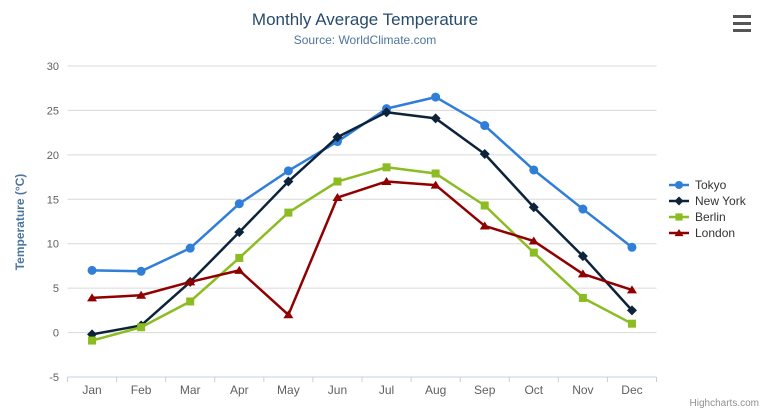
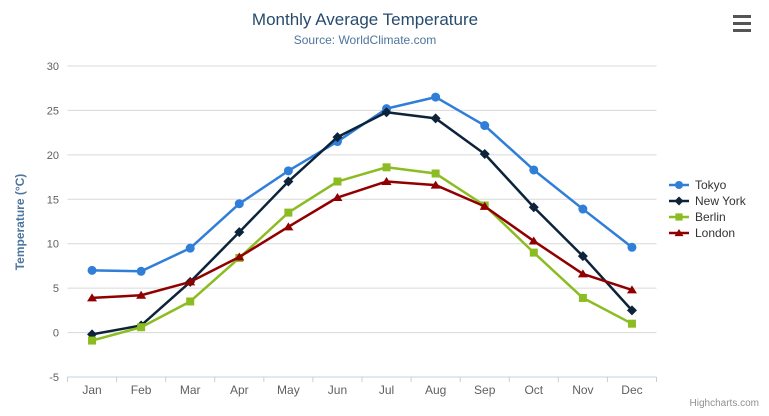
London/Apr: 7 -> 8
London/May: 2 -> 12
London/Sep: 12 -> 14
